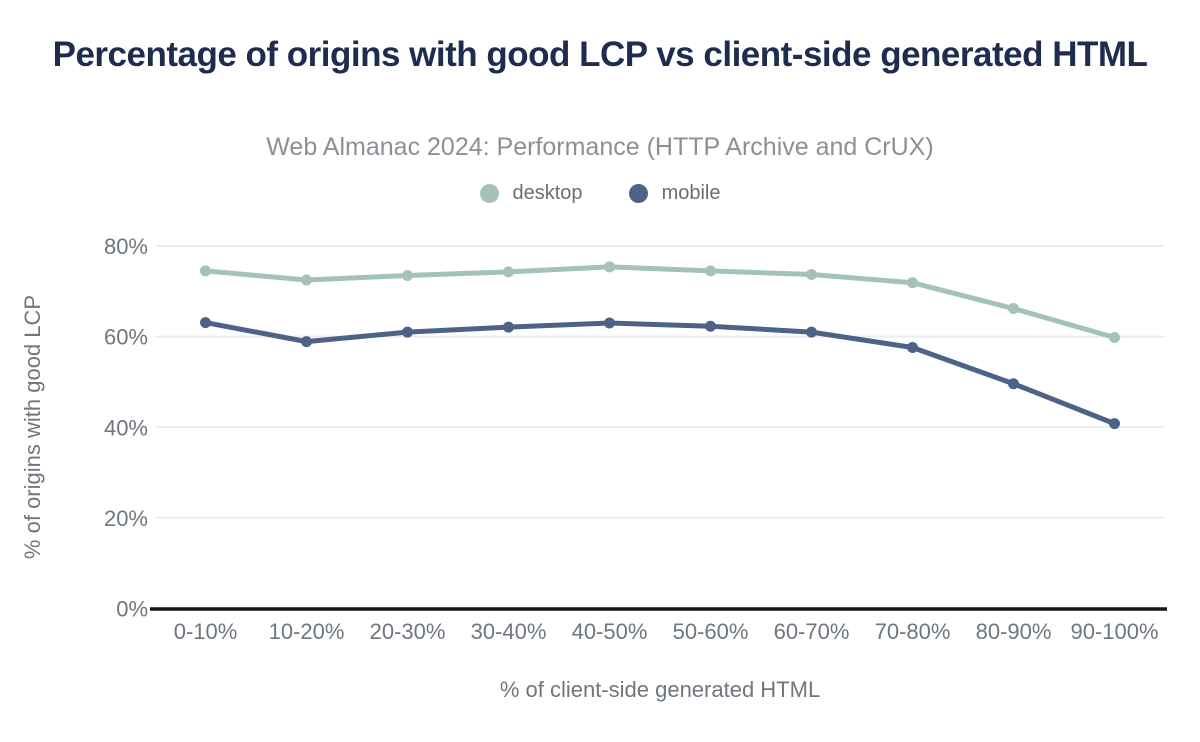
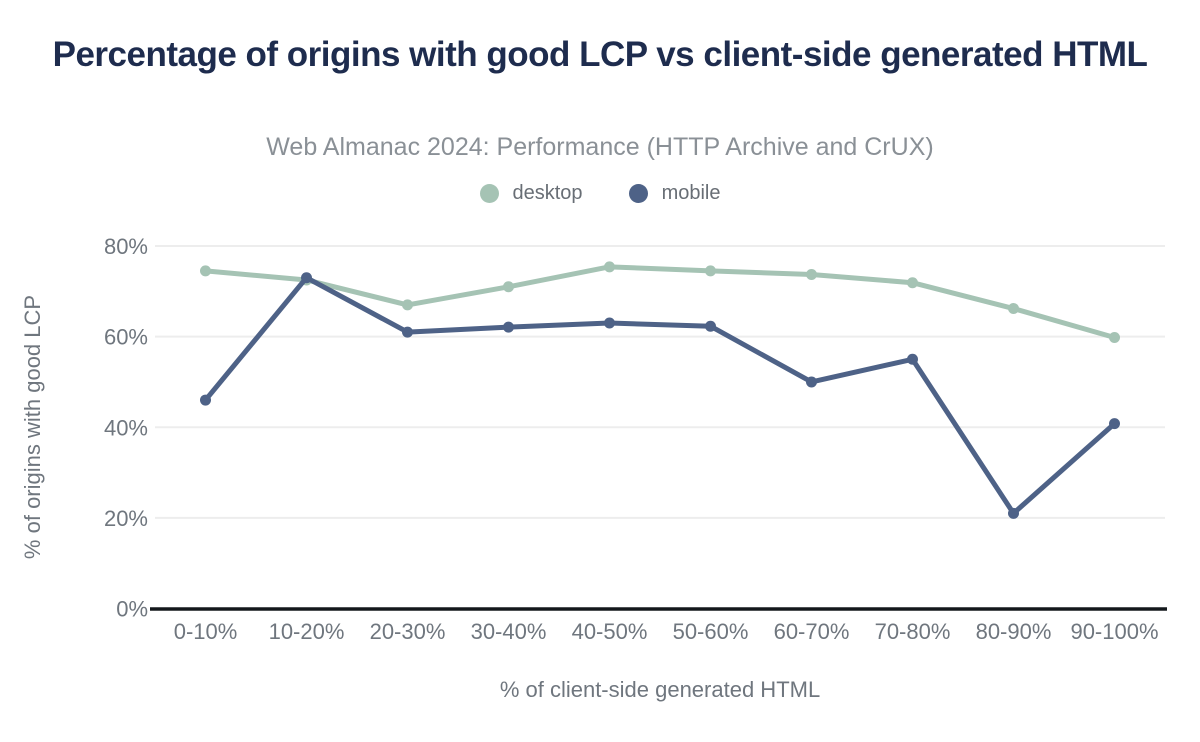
mobile/0-10%: 63% -> 46%
mobile/10-20%: 59% -> 73%
desktop/20-30%: 74% -> 67%
desktop/30-40%: 74% -> 71%
mobile/60-70%: 61% -> 50%
mobile/70-80%: 58% -> 55%
mobile/80-90%: 50% -> 21%
